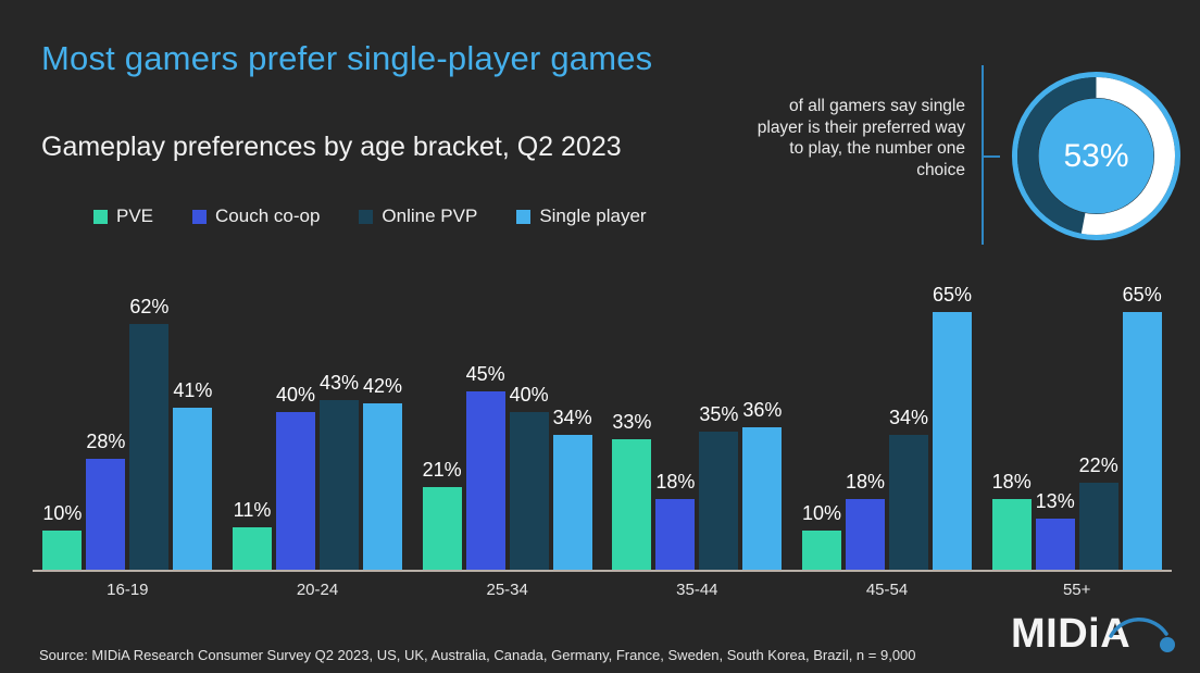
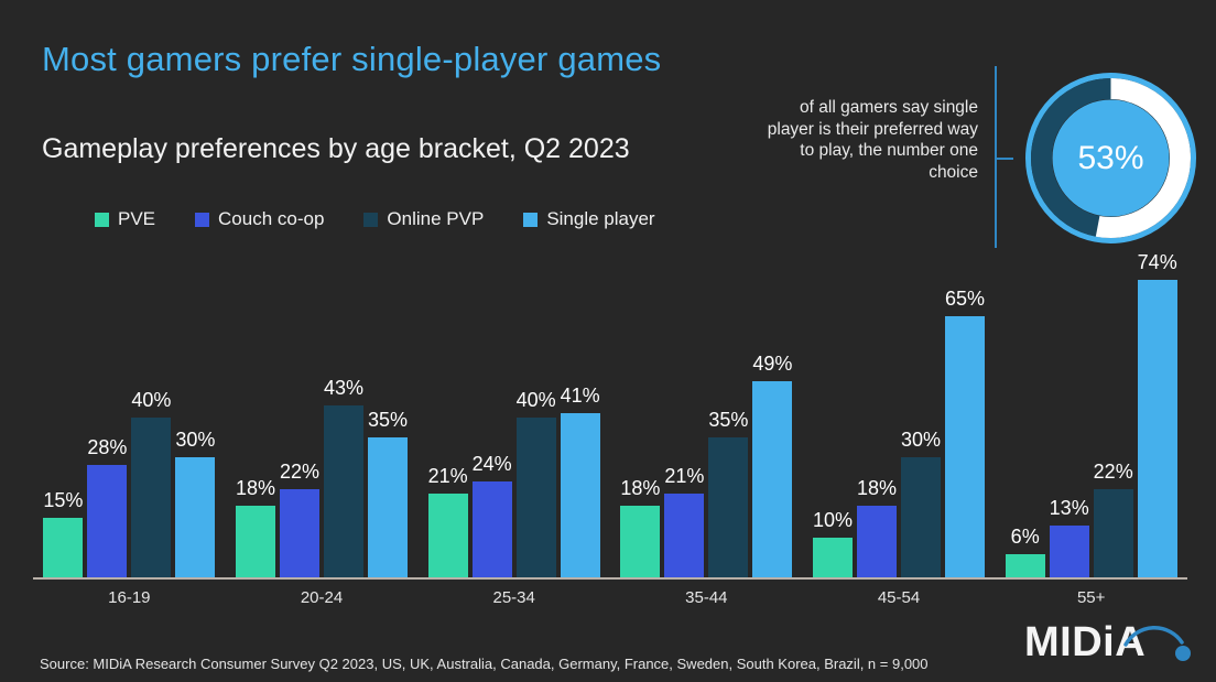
PVE/16-19: 10% -> 15%
Online PVP/16-19: 62% -> 40%
Single player/16-19: 41% -> 30%
PVE/20-24: 11% -> 18%
Couch co-op/20-24: 40% -> 22%
Single player/20-24: 42% -> 35%
Couch co-op/25-34: 45% -> 24%
Single player/25-34: 34% -> 41%
PVE/35-44: 33% -> 18%
Couch co-op/35-44: 18% -> 21%
Single player/35-44: 36% -> 49%
Online PVP/45-54: 34% -> 30%
PVE/55+: 18% -> 6%
Single player/55+: 65% -> 74%
